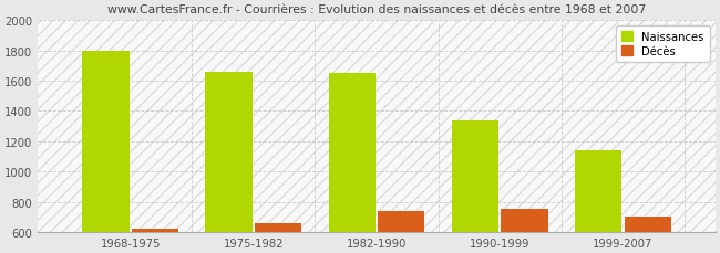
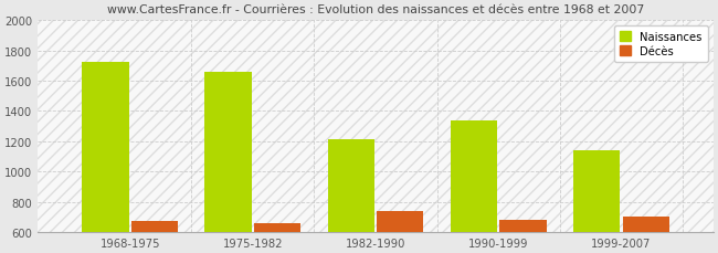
Naissances/1968-1975: 1800 -> 1720
Décès/1968-1975: 620 -> 670
Naissances/1982-1990: 1650 -> 1210
Décès/1990-1999: 750 -> 680
